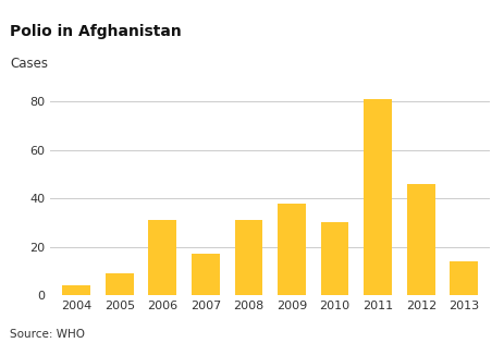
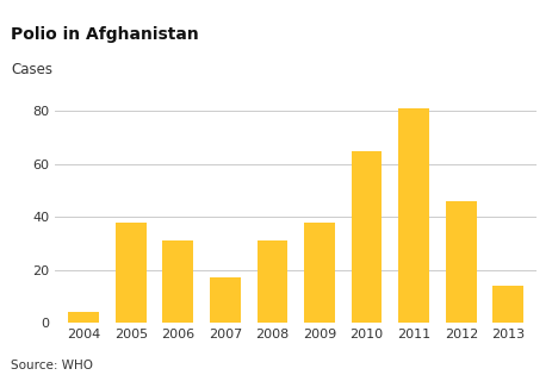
2005: 9 -> 38
2010: 30 -> 65
